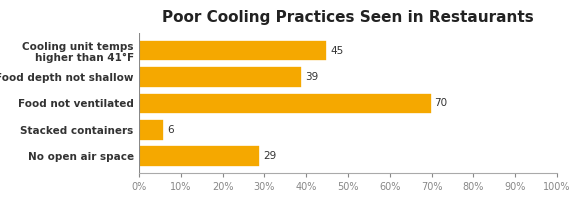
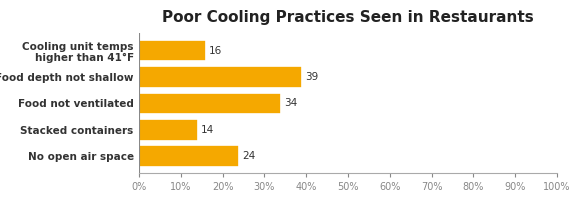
Cooling unit temps higher than 41°F: 45 -> 16
Food not ventilated: 70 -> 34
Stacked containers: 6 -> 14
No open air space: 29 -> 24
